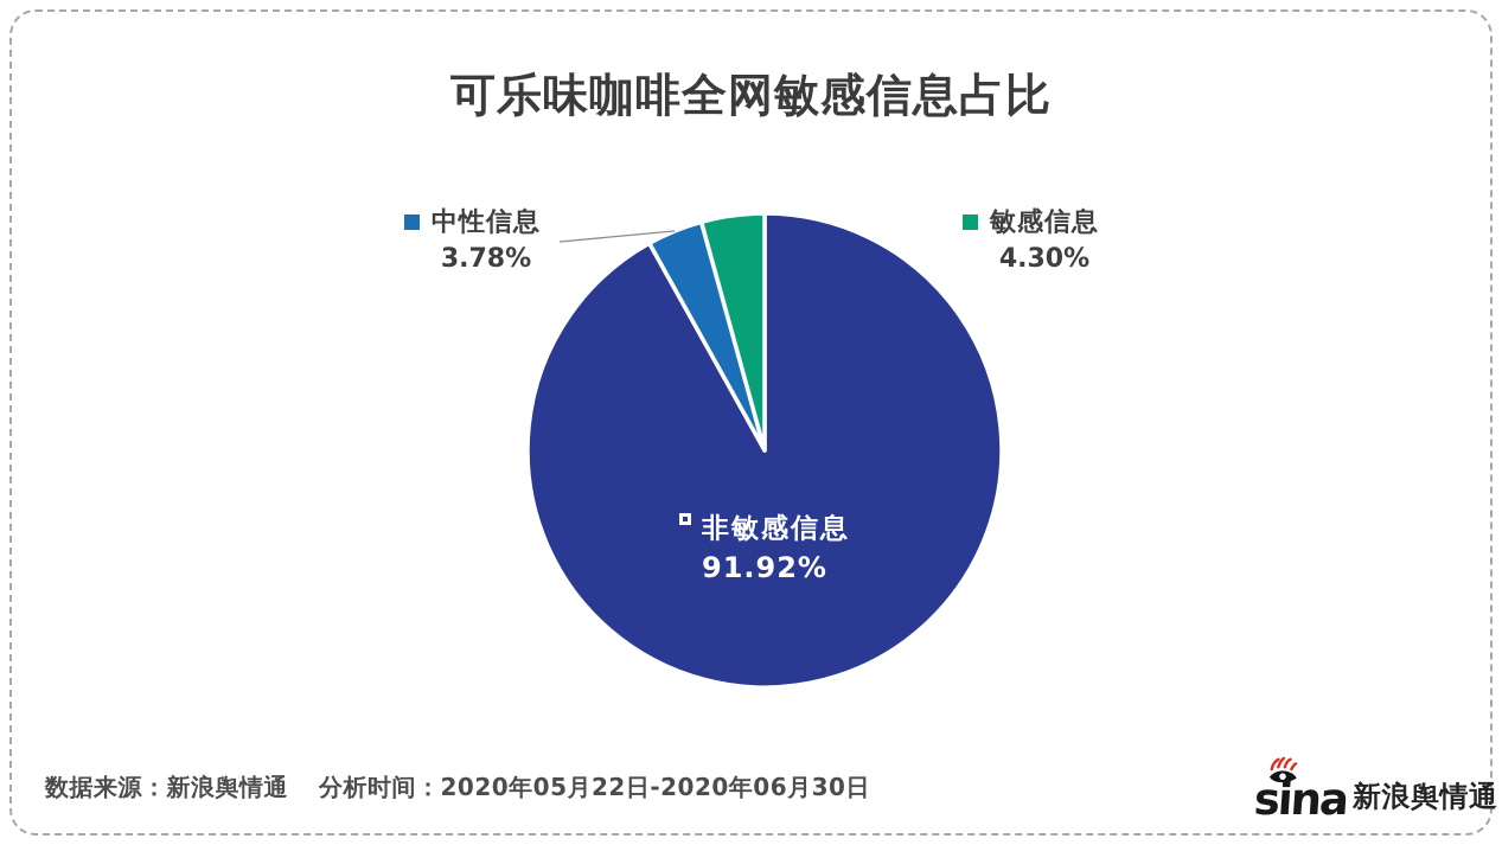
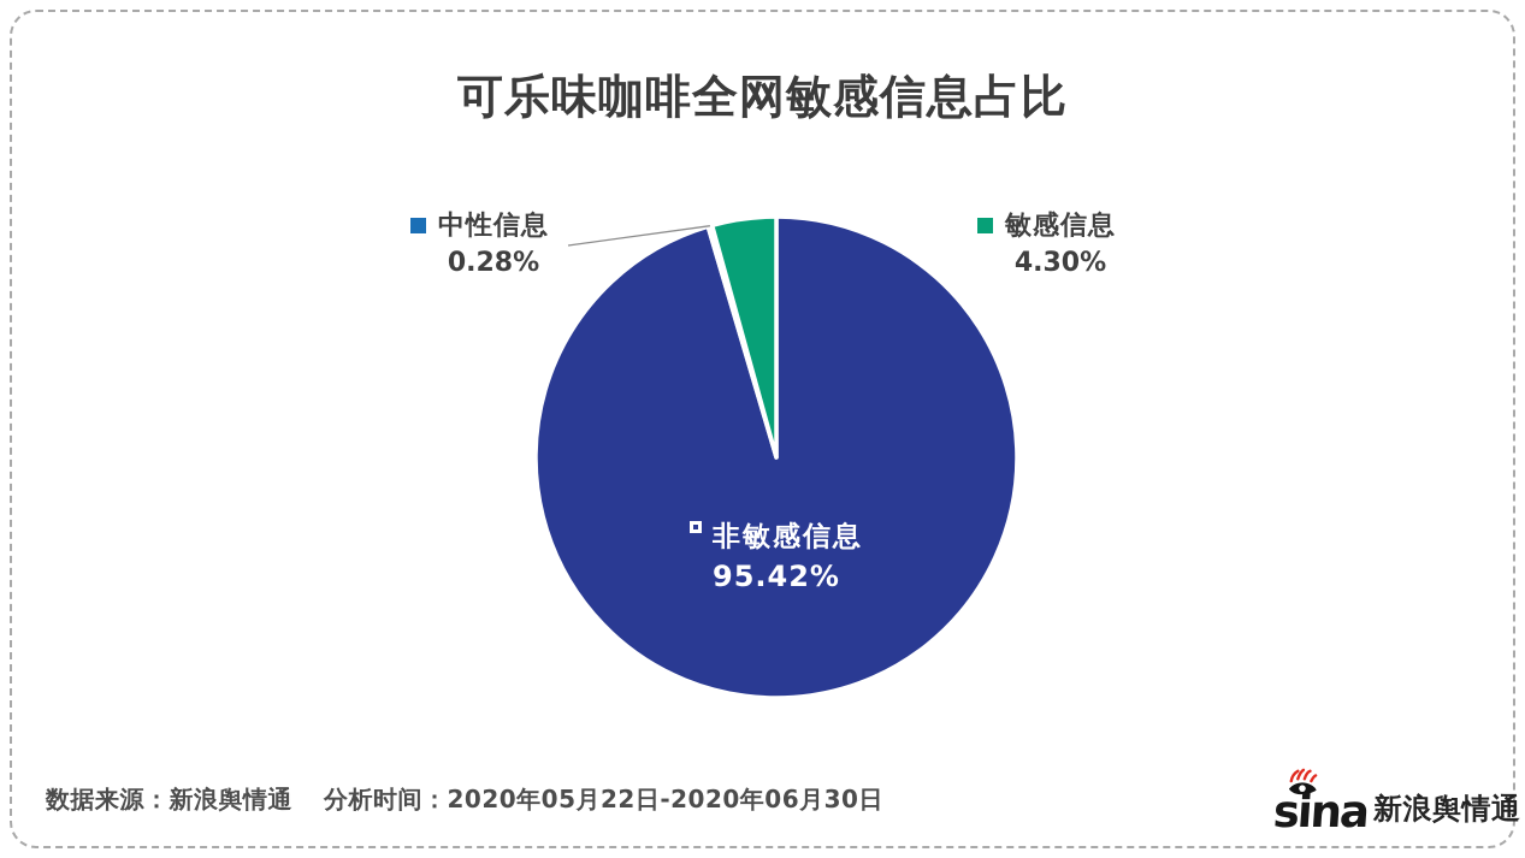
非敏感信息: 91.92% -> 95.42%
中性信息: 3.78% -> 0.28%
